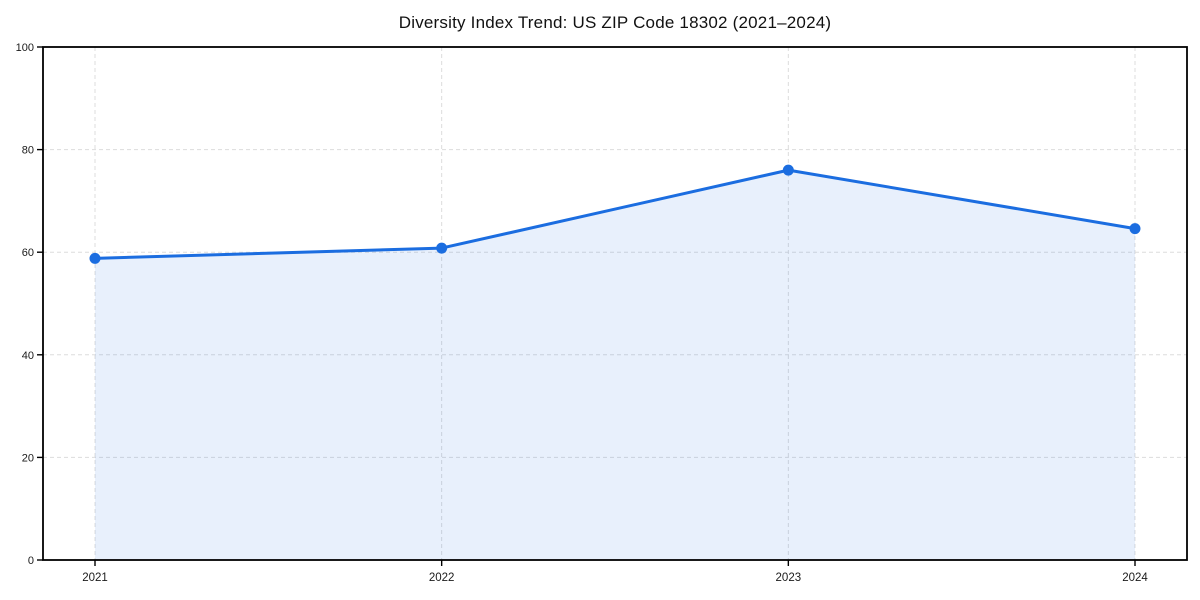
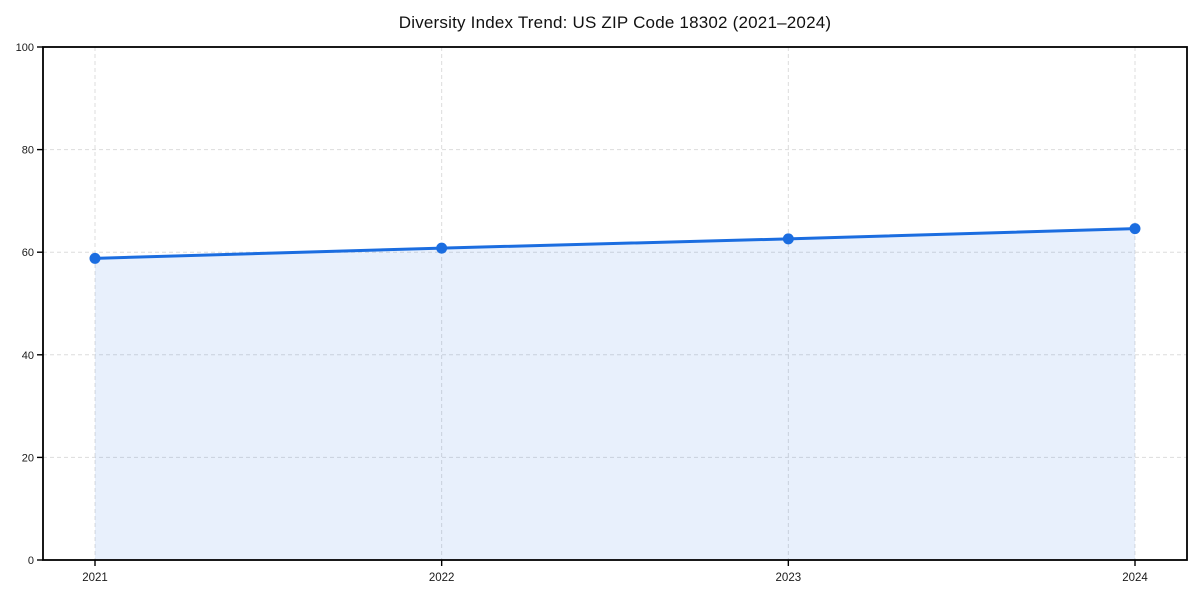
2023: 76 -> 63
